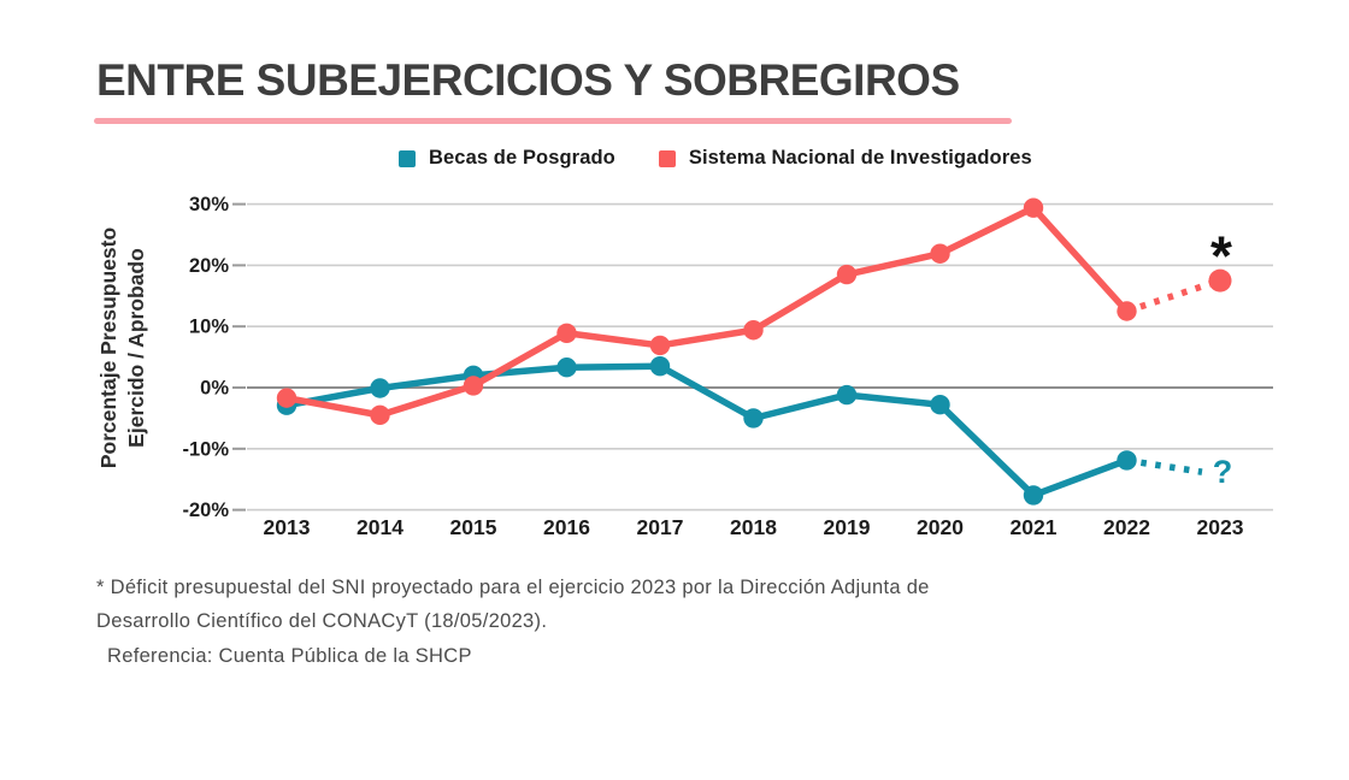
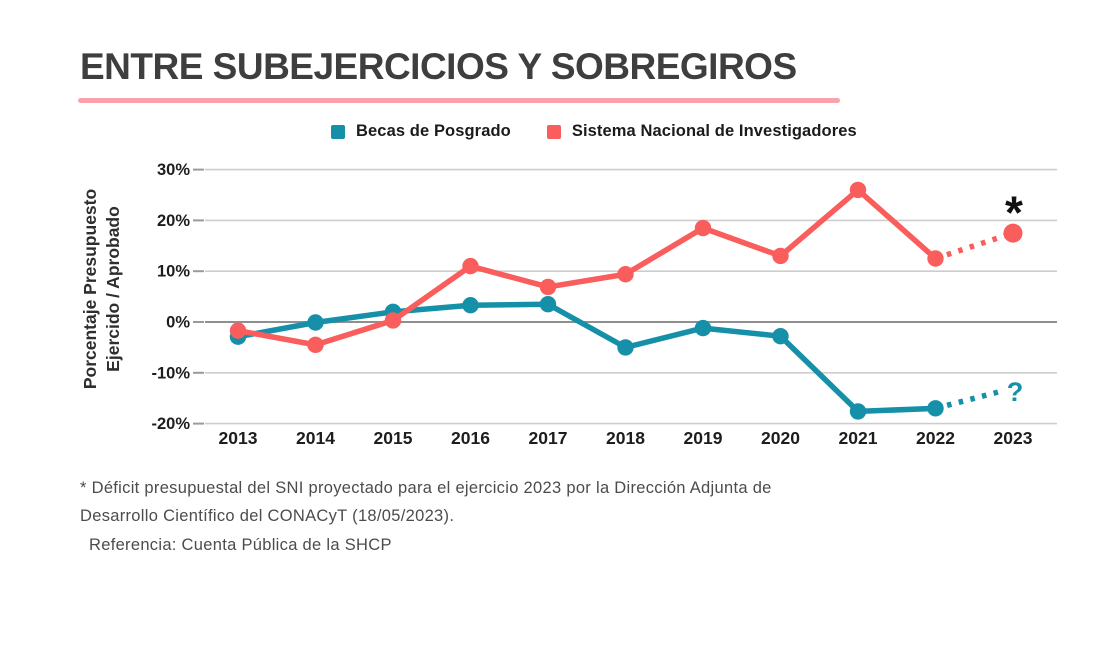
Sistema Nacional de Investigadores/2016: 9% -> 11%
Sistema Nacional de Investigadores/2020: 22% -> 13%
Sistema Nacional de Investigadores/2021: 29% -> 26%
Becas de Posgrado/2022: -12% -> -17%
